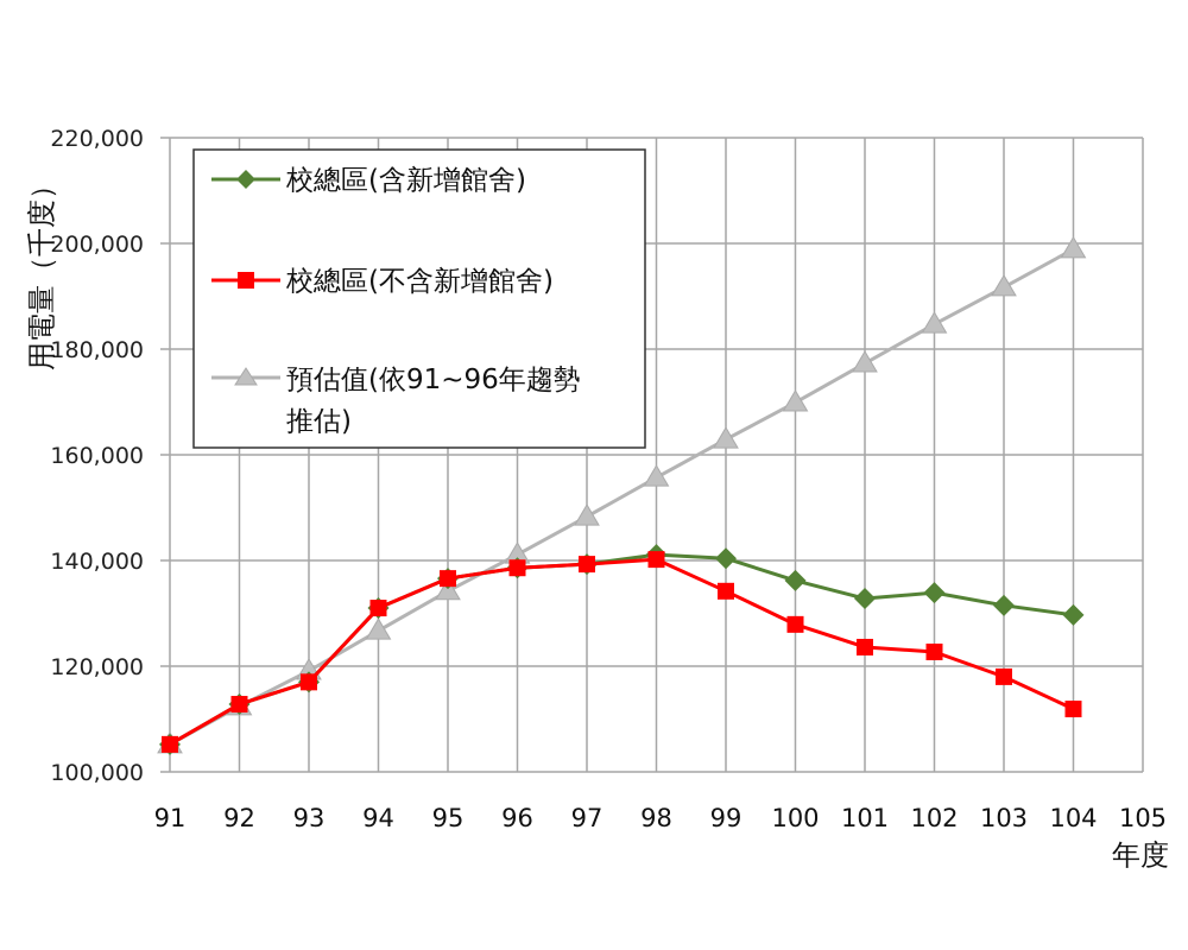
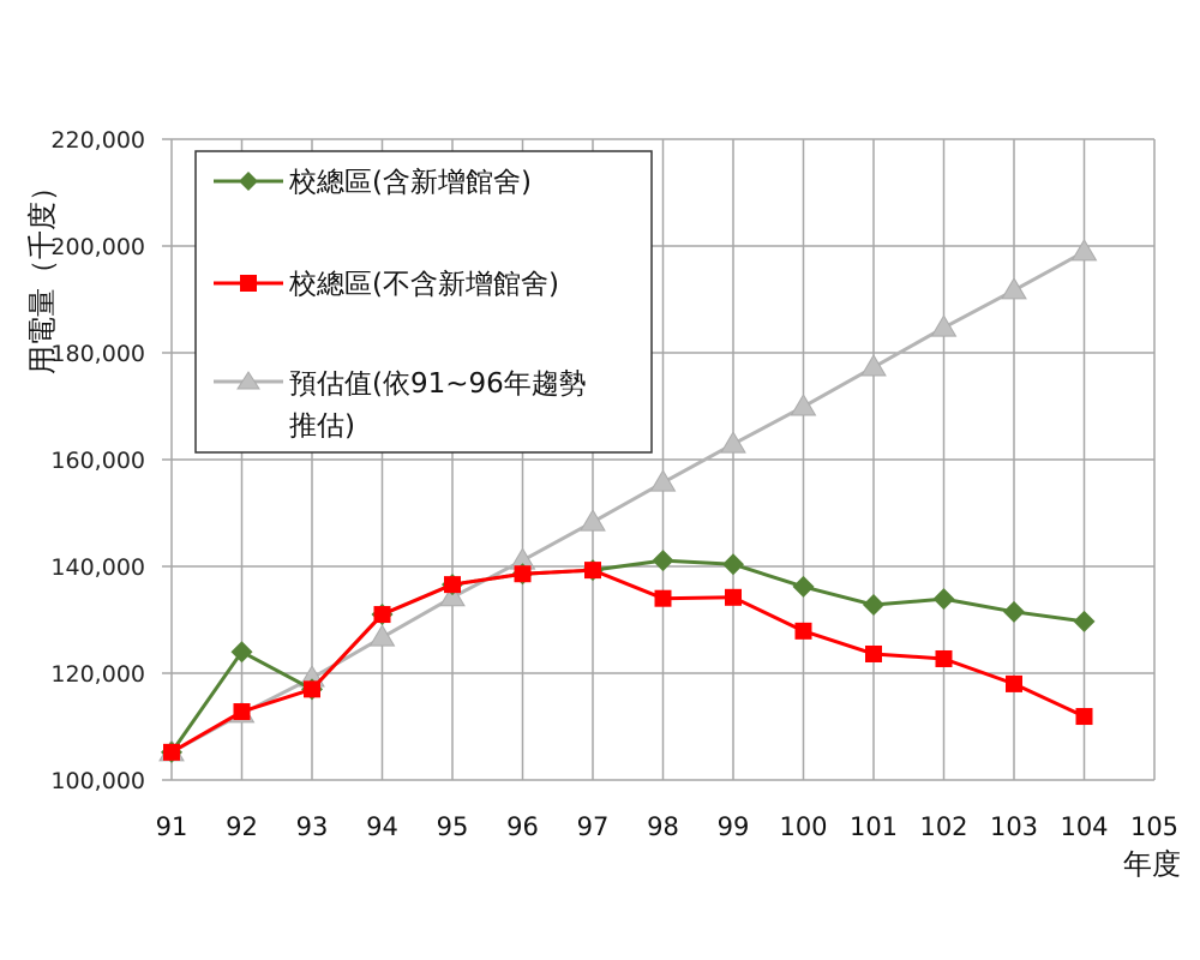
校總區(含新增館舍)/92: 113000 -> 124000
校總區(不含新增館舍)/98: 140000 -> 134000
